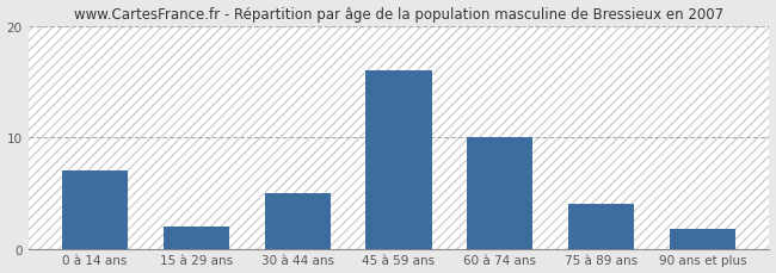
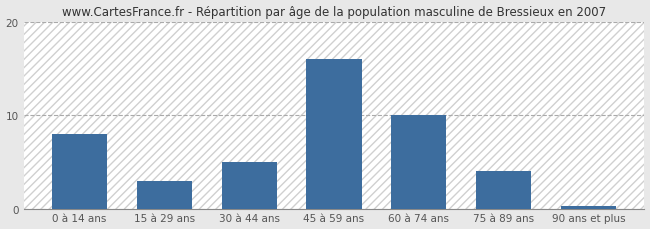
0 à 14 ans: 7.0 -> 8.0
15 à 29 ans: 2.0 -> 3.0
90 ans et plus: 1.8 -> 0.3
